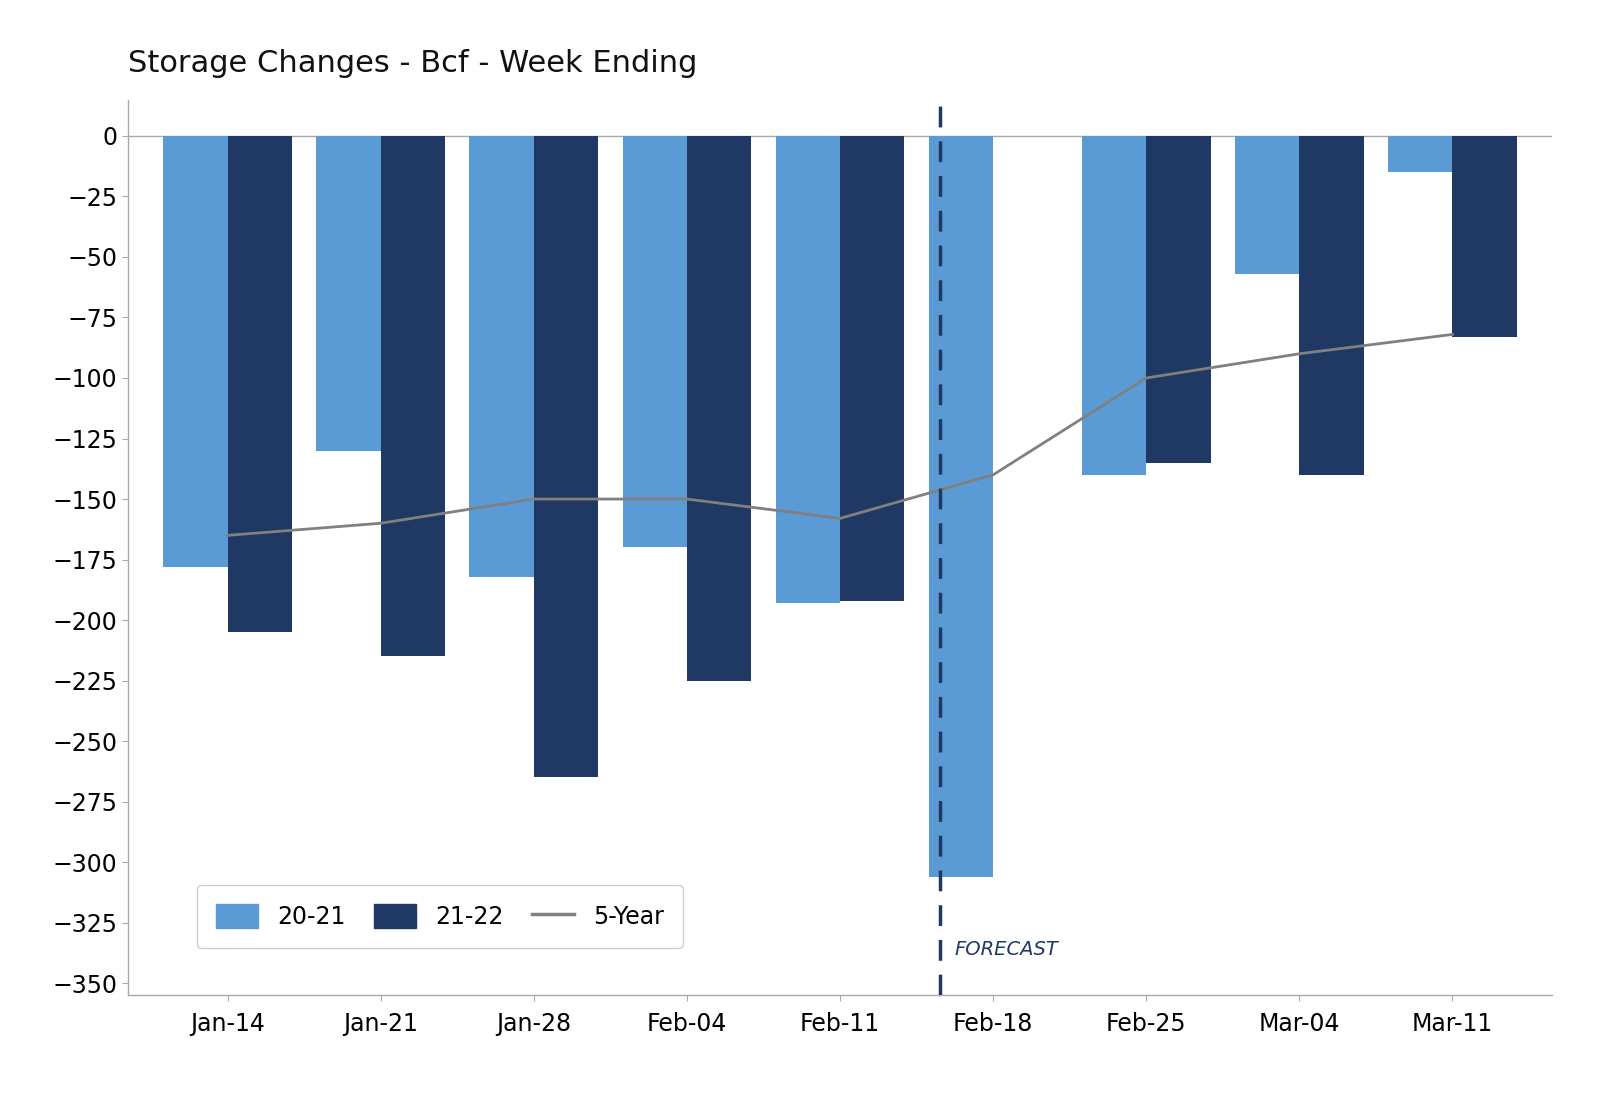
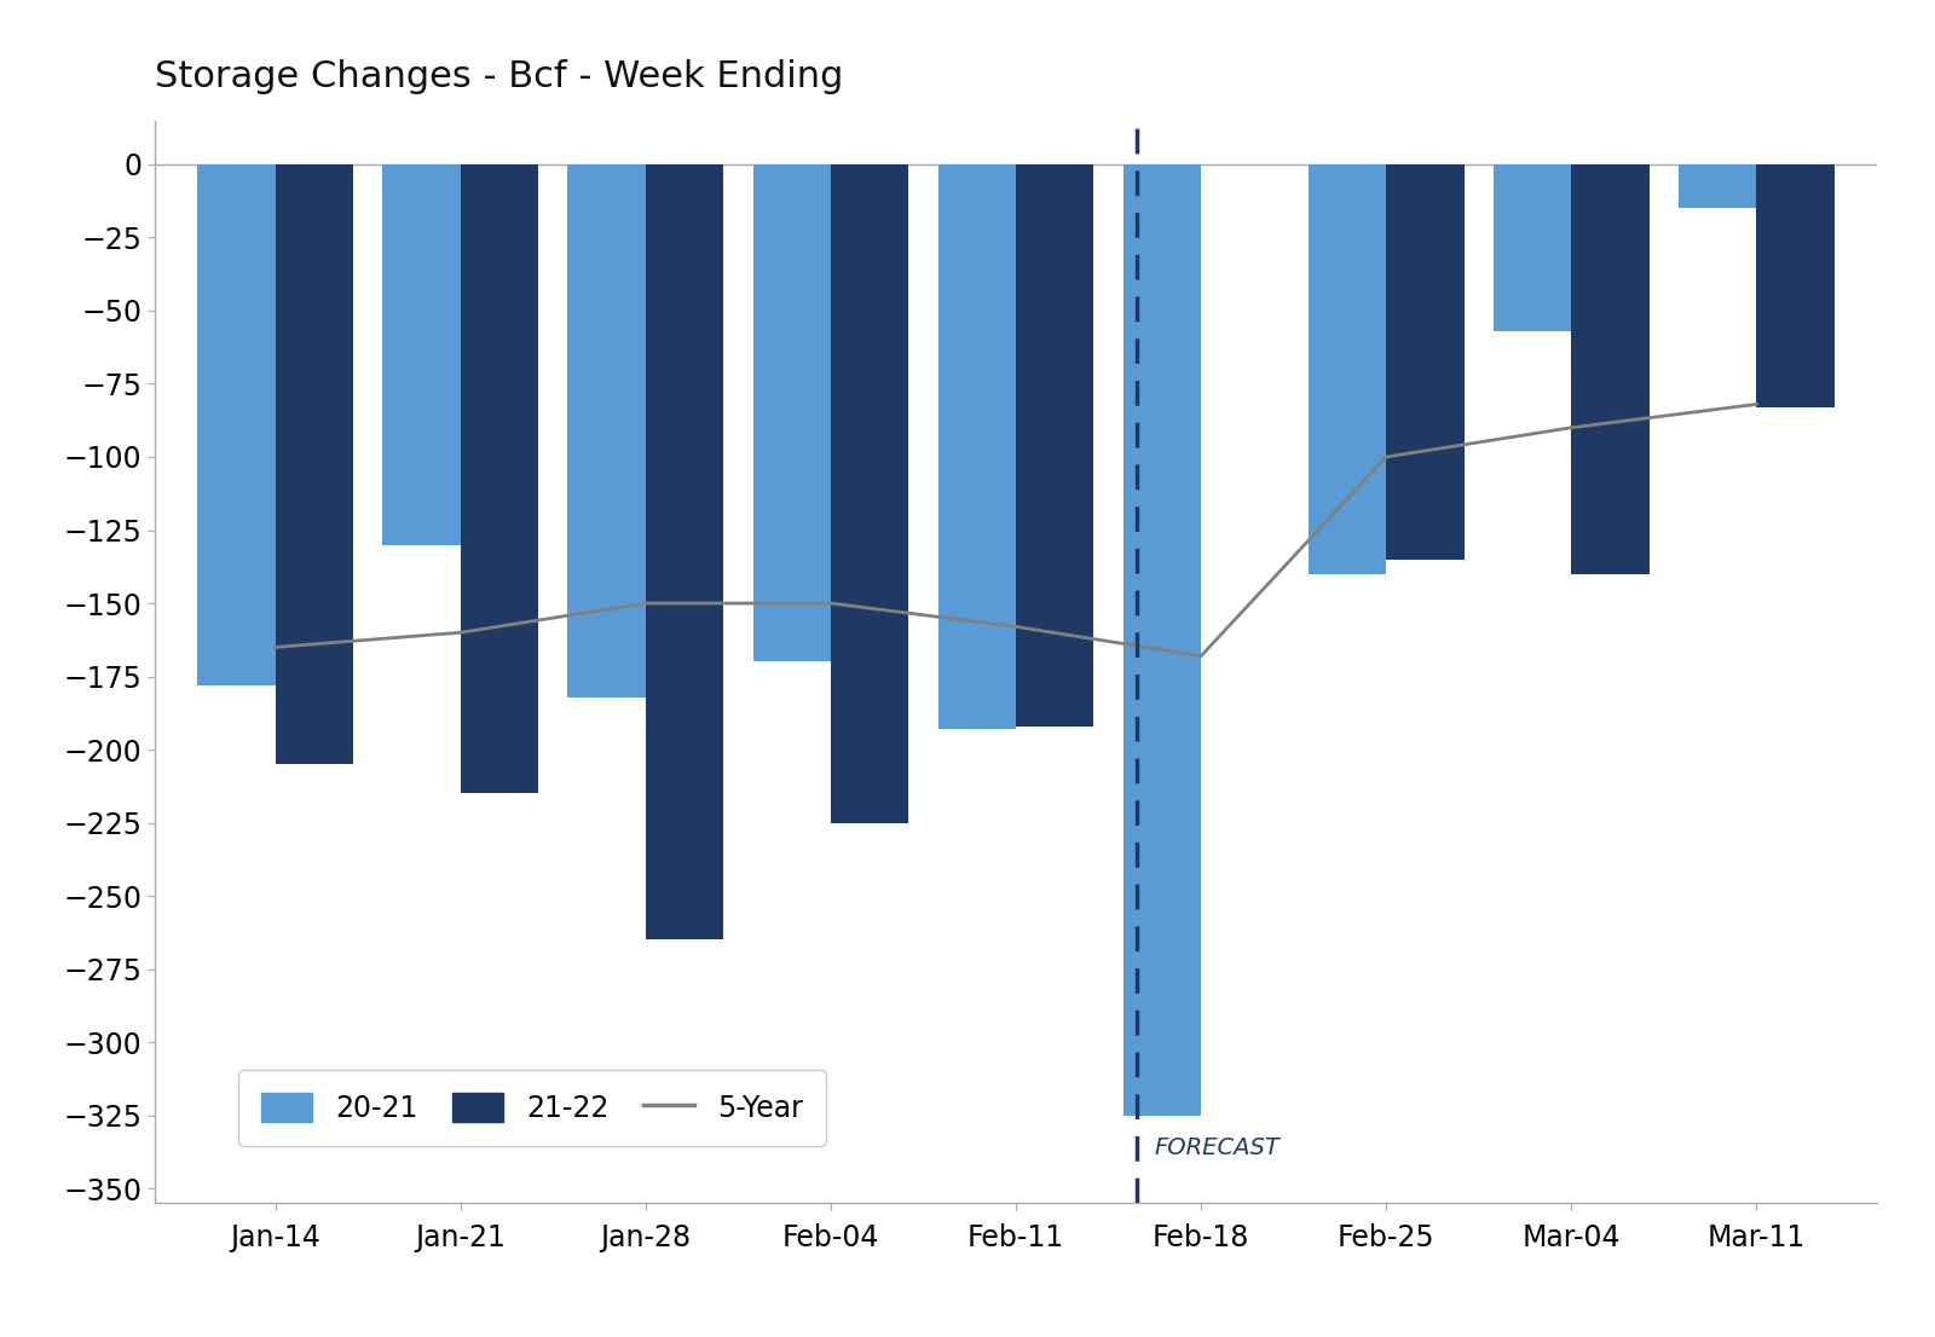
20-21/Feb-18: -306 -> -325
5-Year/Feb-18: -140 -> -168
